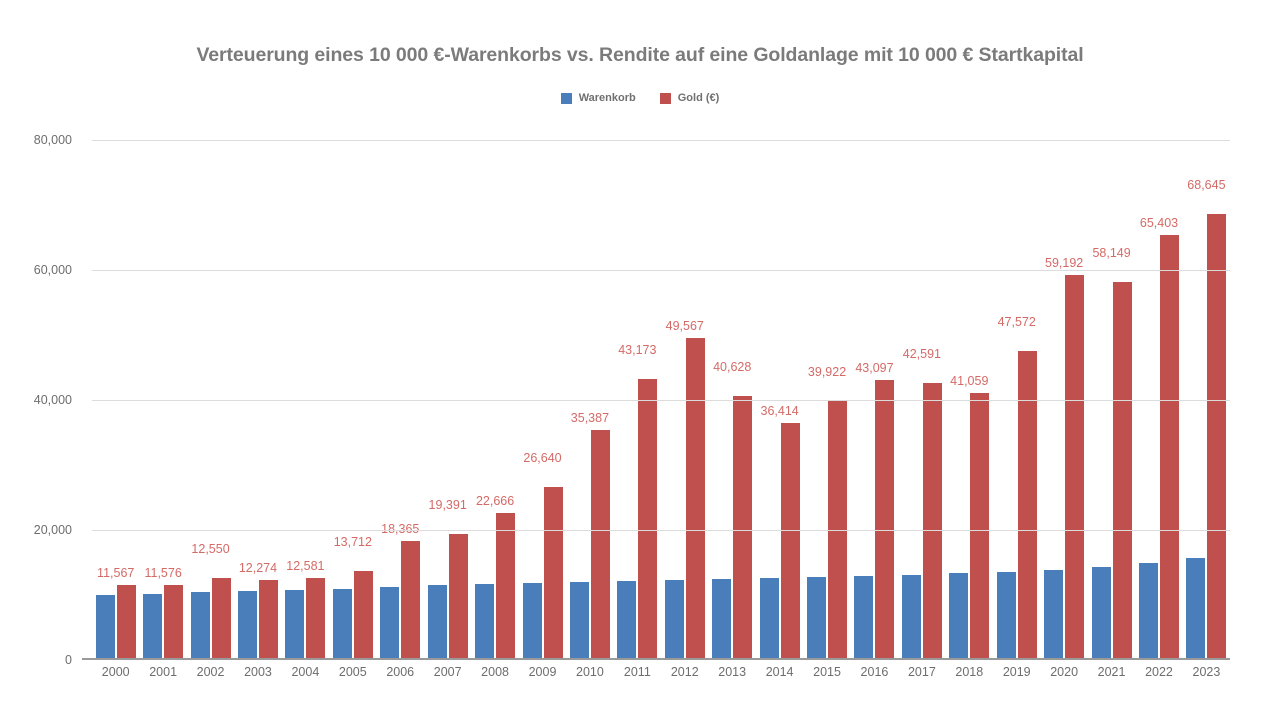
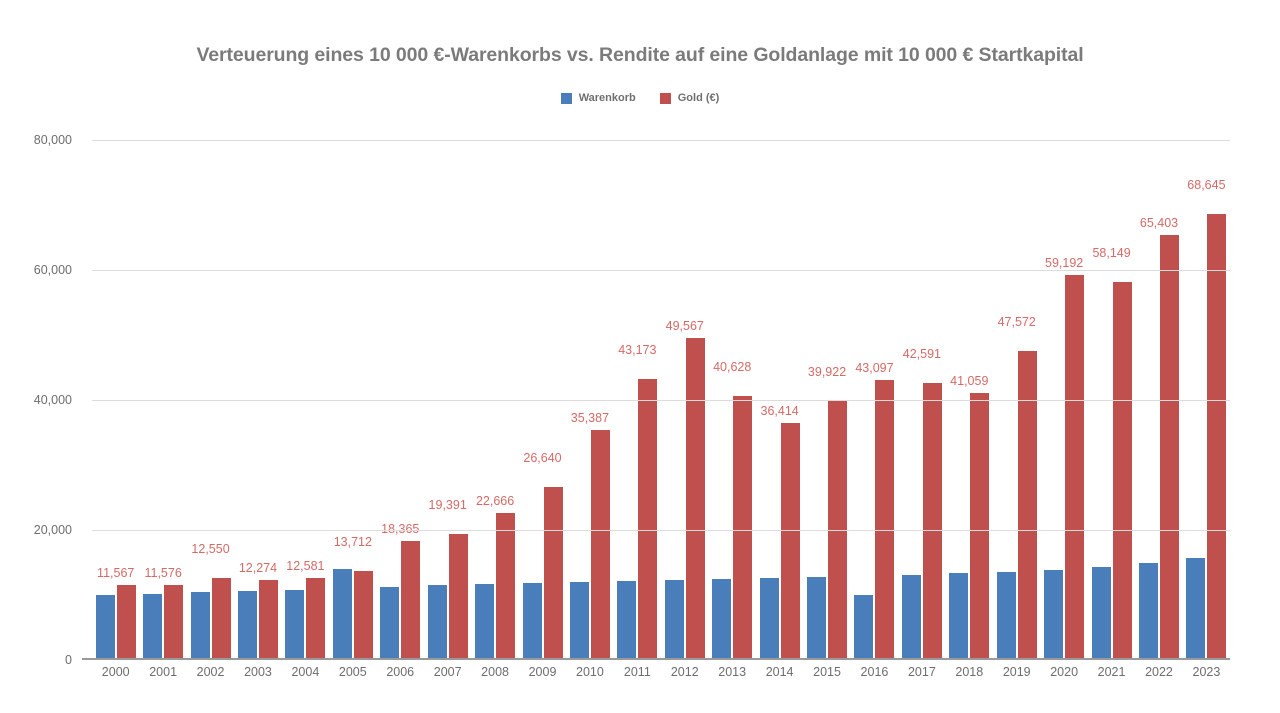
Warenkorb/2005: 11000 -> 14000
Warenkorb/2016: 13000 -> 10000
